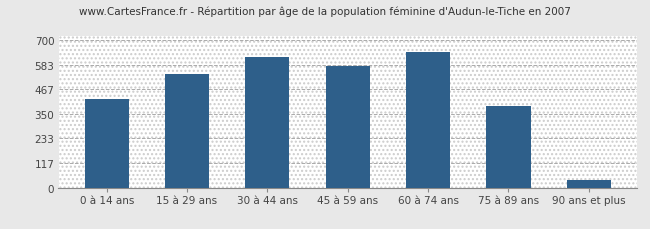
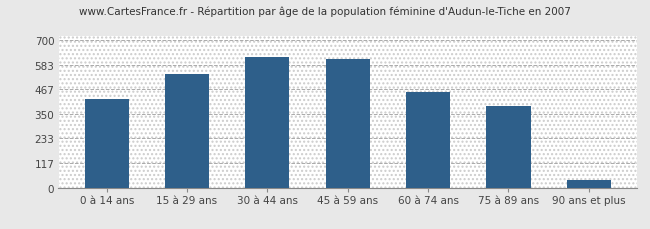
45 à 59 ans: 575 -> 612
60 à 74 ans: 645 -> 452
